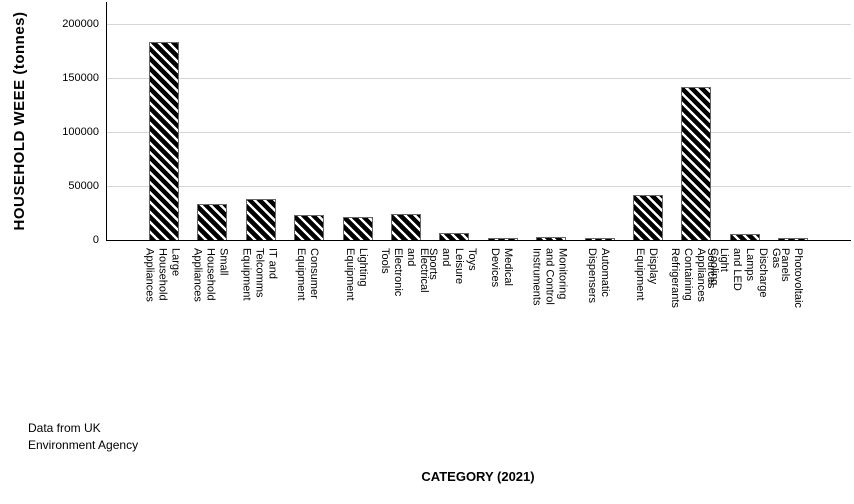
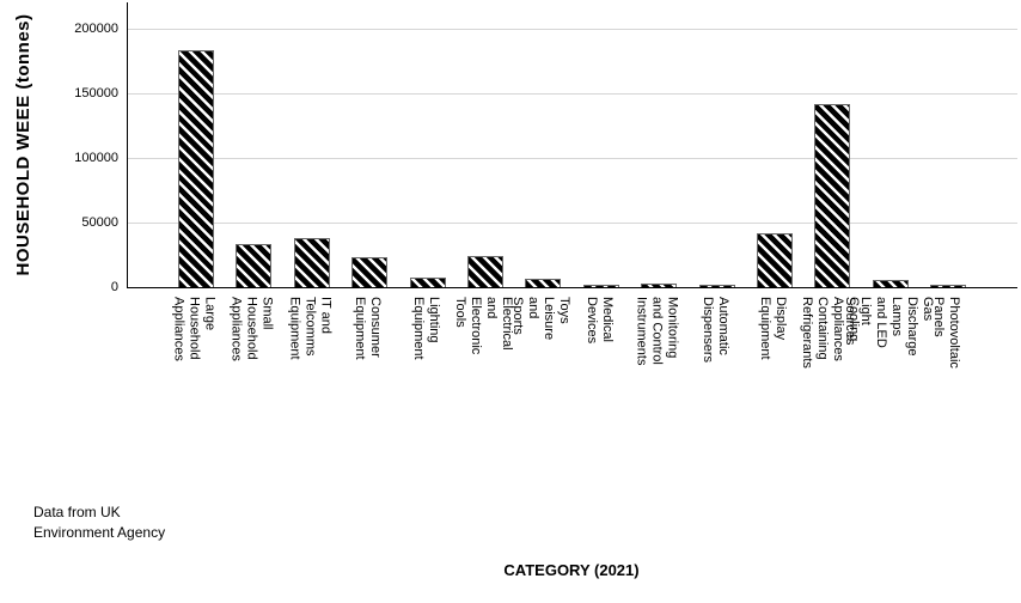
Lighting Equipment: 20000 -> 6000
